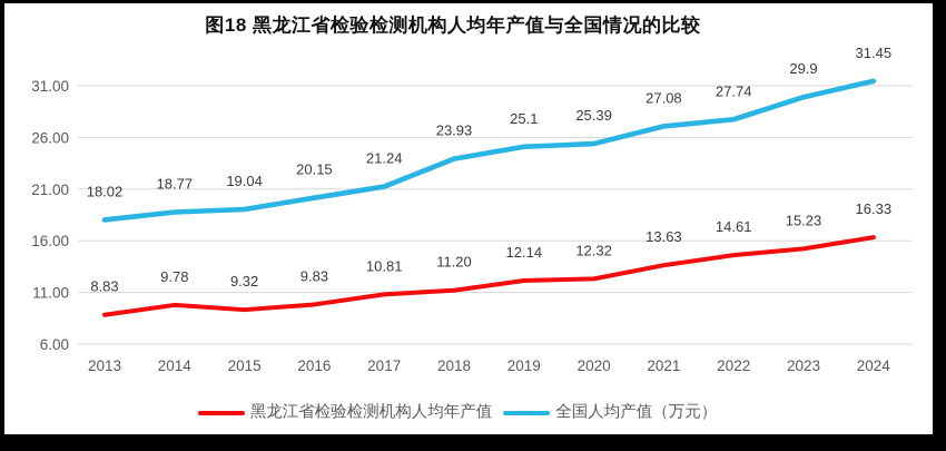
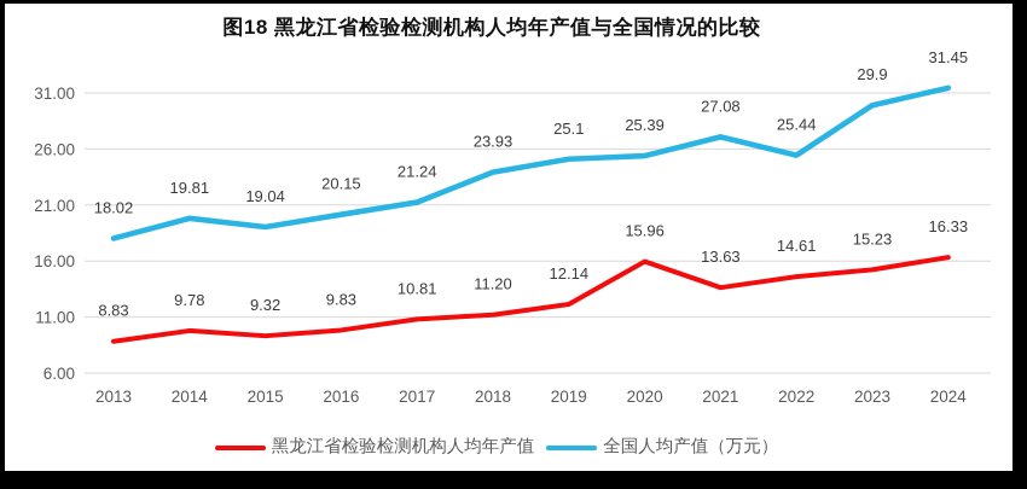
全国人均产值（万元）/2014: 18.77 -> 19.81
黑龙江省检验检测机构人均年产值/2020: 12.32 -> 15.96
全国人均产值（万元）/2022: 27.74 -> 25.44
